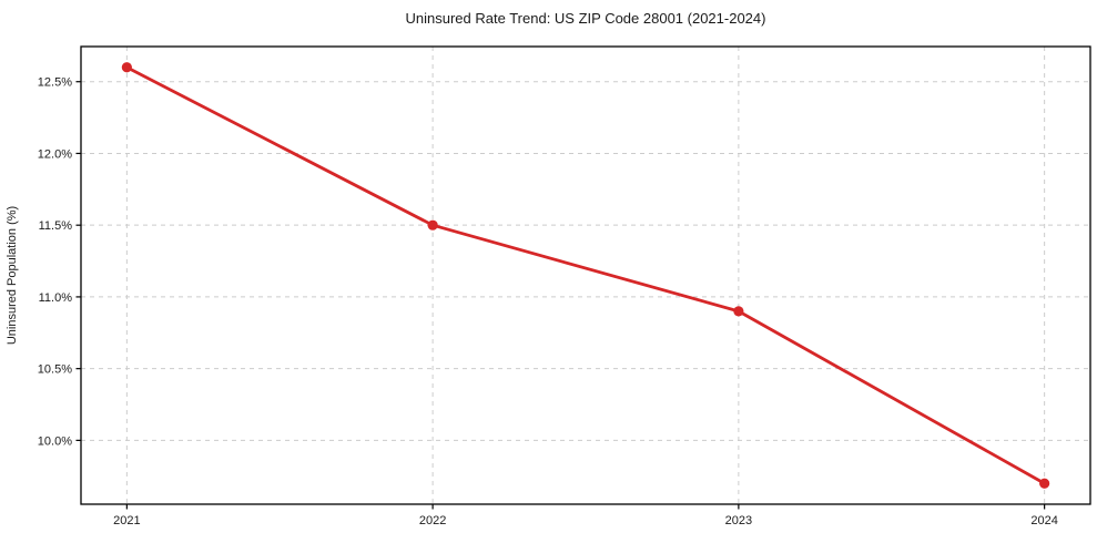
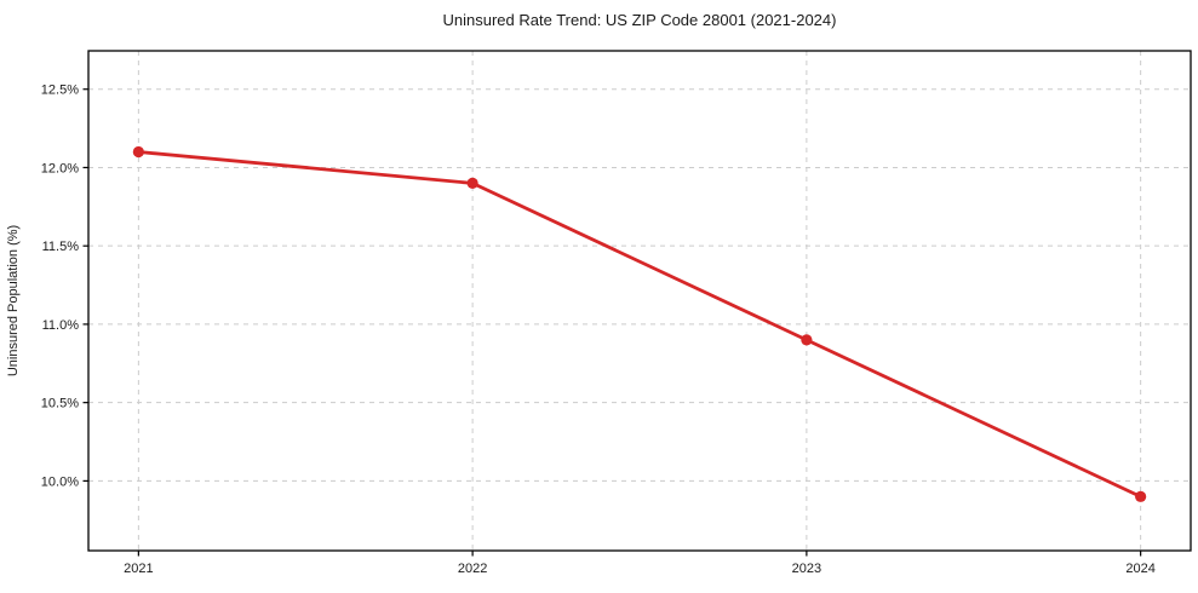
2021: 12.6% -> 12.1%
2022: 11.5% -> 11.9%
2024: 9.7% -> 9.9%
